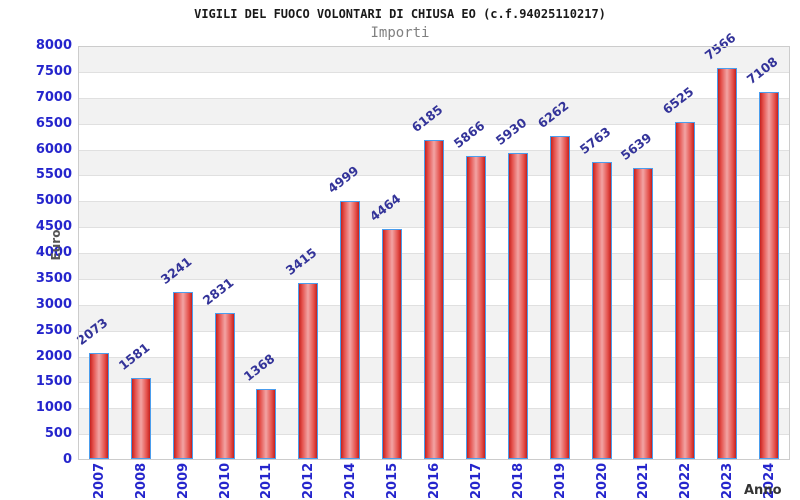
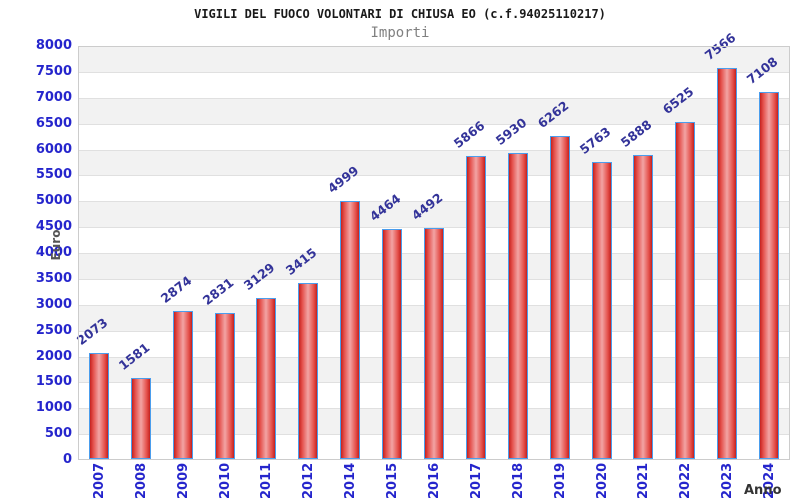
2009: 3241 -> 2874
2011: 1368 -> 3129
2016: 6185 -> 4492
2021: 5639 -> 5888
